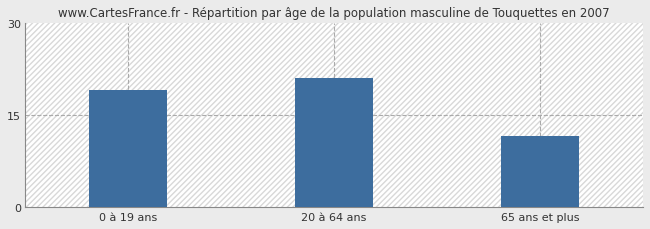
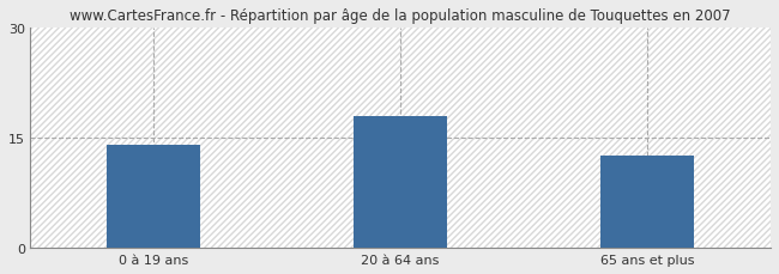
0 à 19 ans: 19.0 -> 14.0
20 à 64 ans: 21.0 -> 18.0
65 ans et plus: 11.6 -> 12.5
